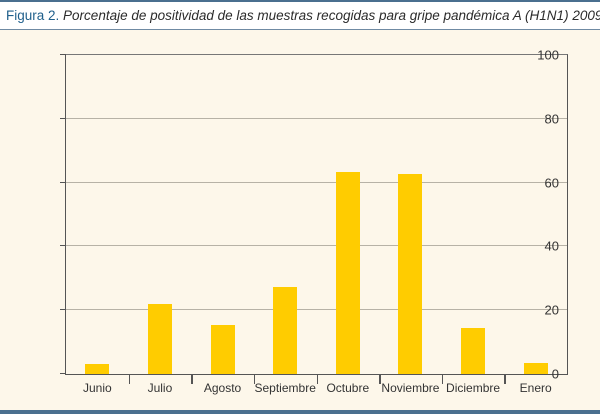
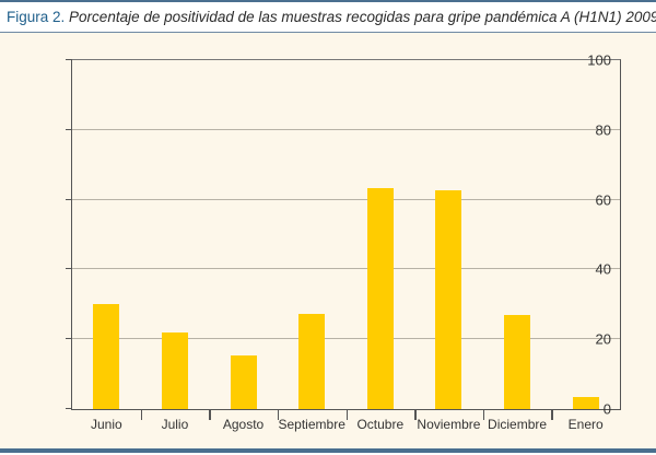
Junio: 3 -> 30
Diciembre: 14 -> 27
